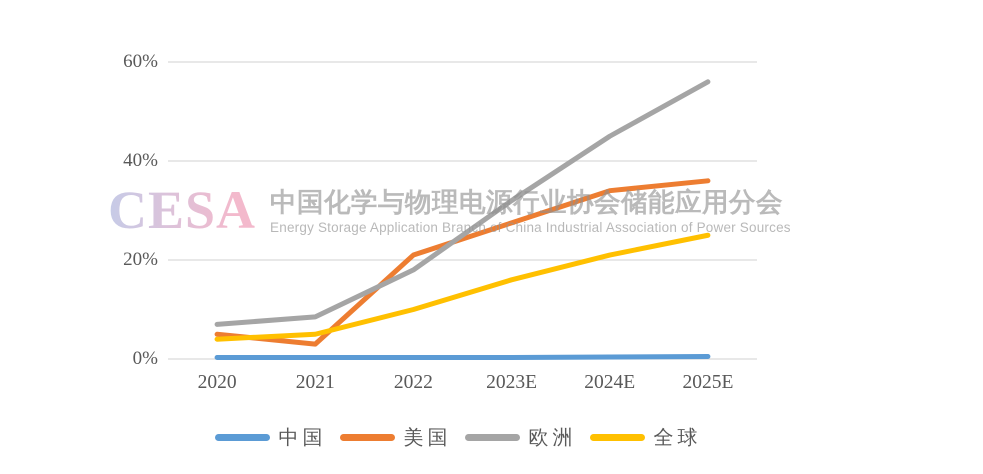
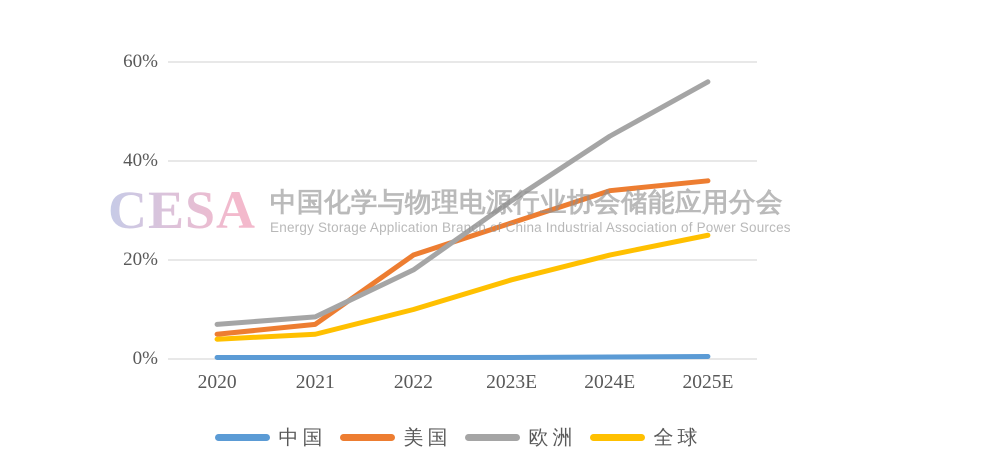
美国/2021: 3% -> 7%
